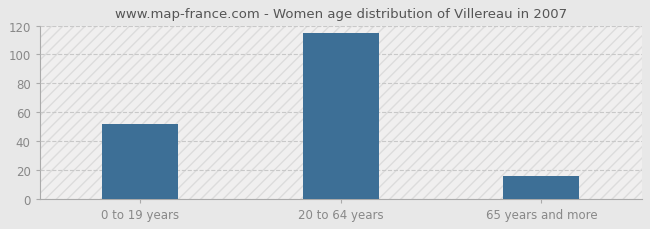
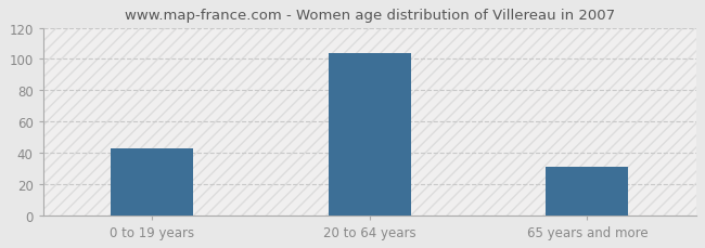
0 to 19 years: 52 -> 43
20 to 64 years: 115 -> 104
65 years and more: 16 -> 31
